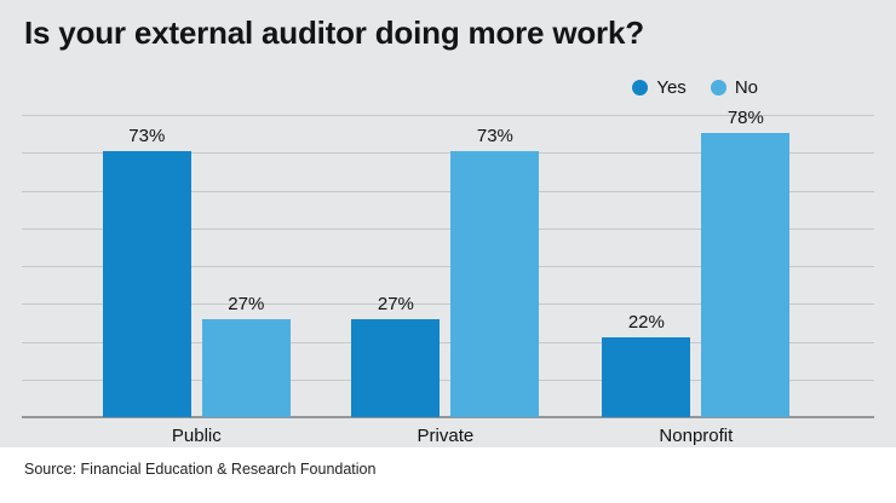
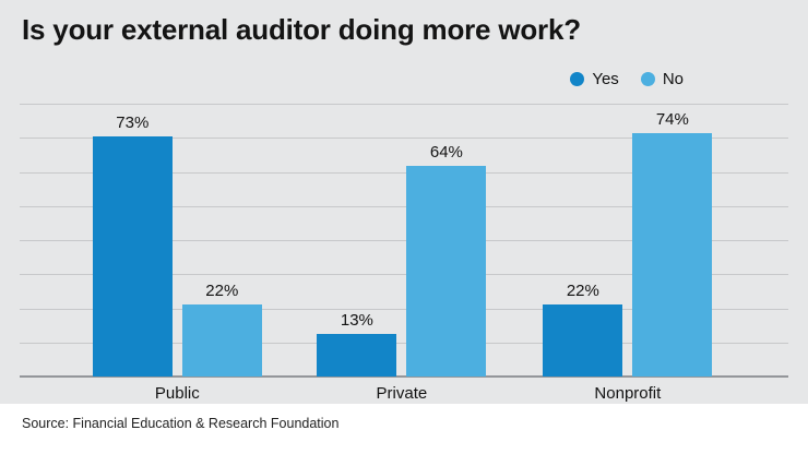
No/Public: 27% -> 22%
Yes/Private: 27% -> 13%
No/Private: 73% -> 64%
No/Nonprofit: 78% -> 74%
